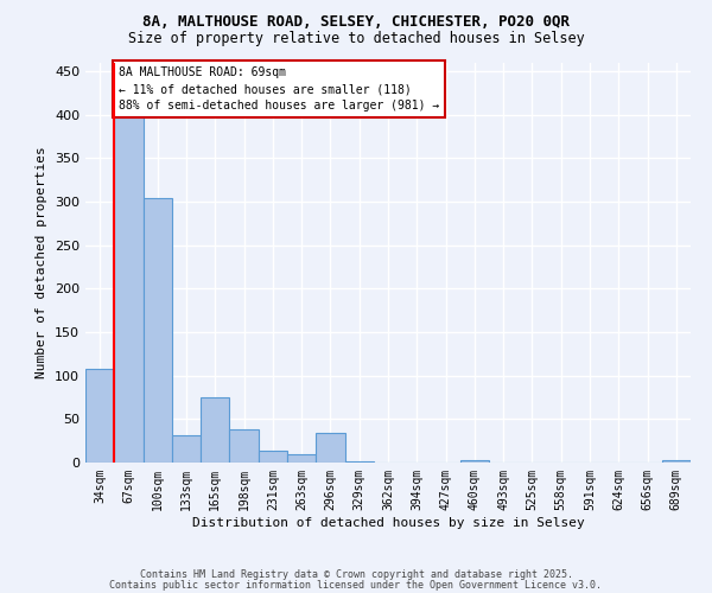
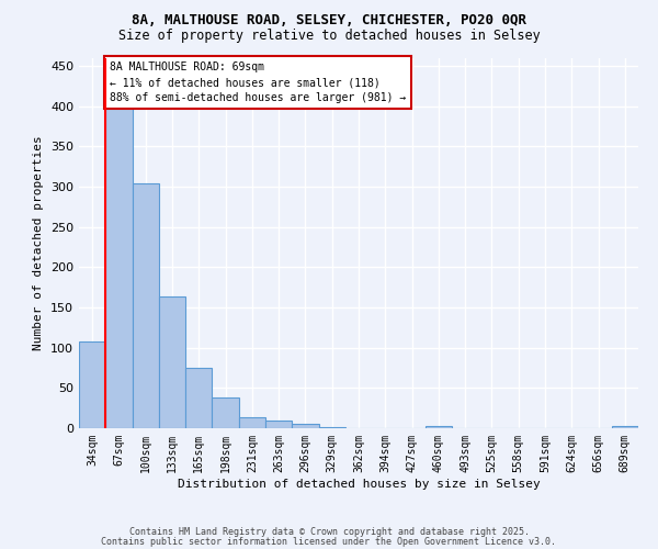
133sqm: 32 -> 164
296sqm: 34 -> 5
